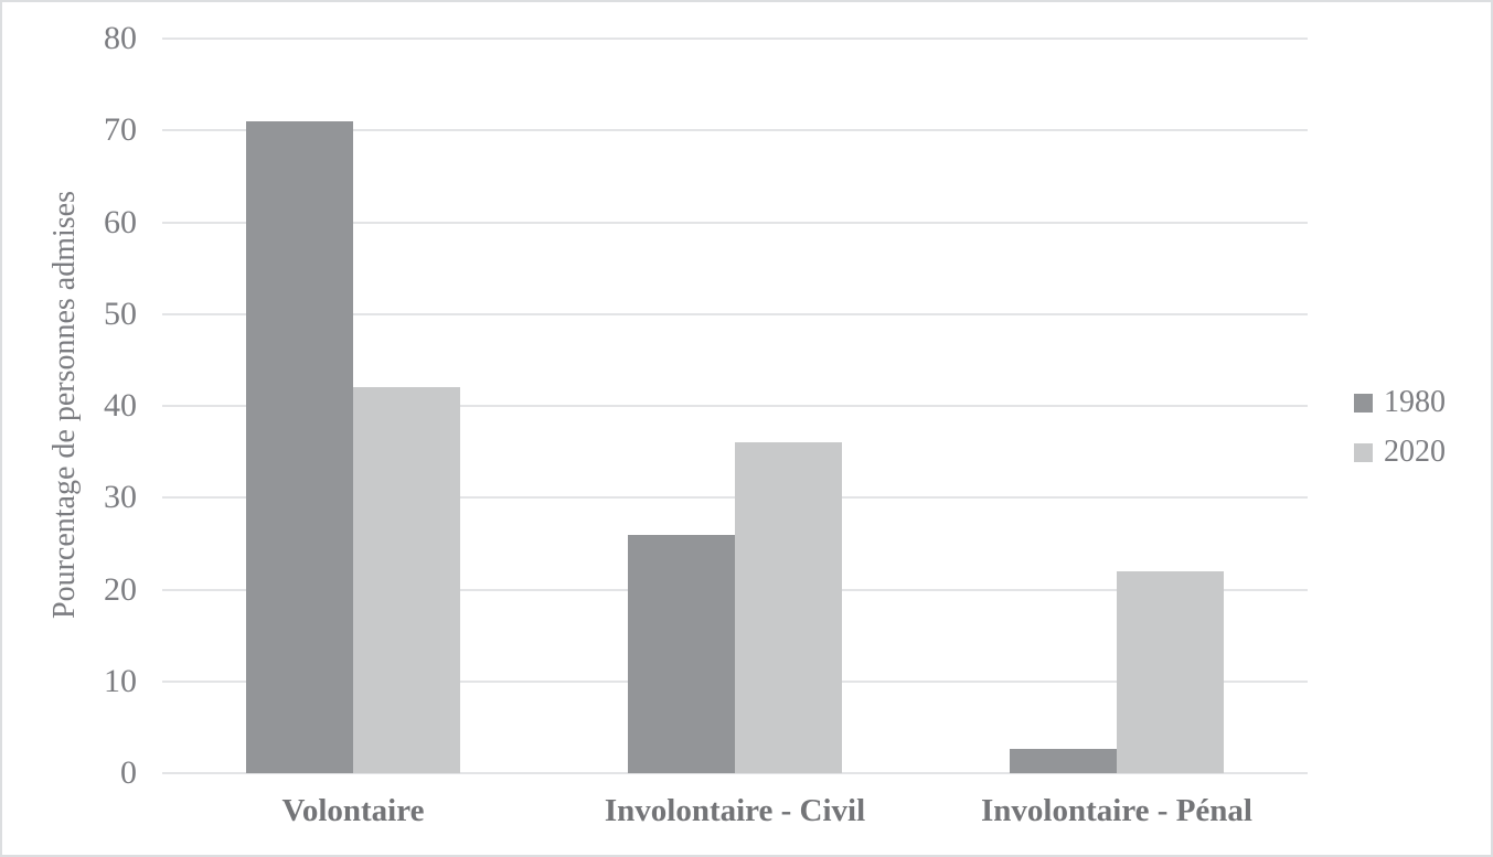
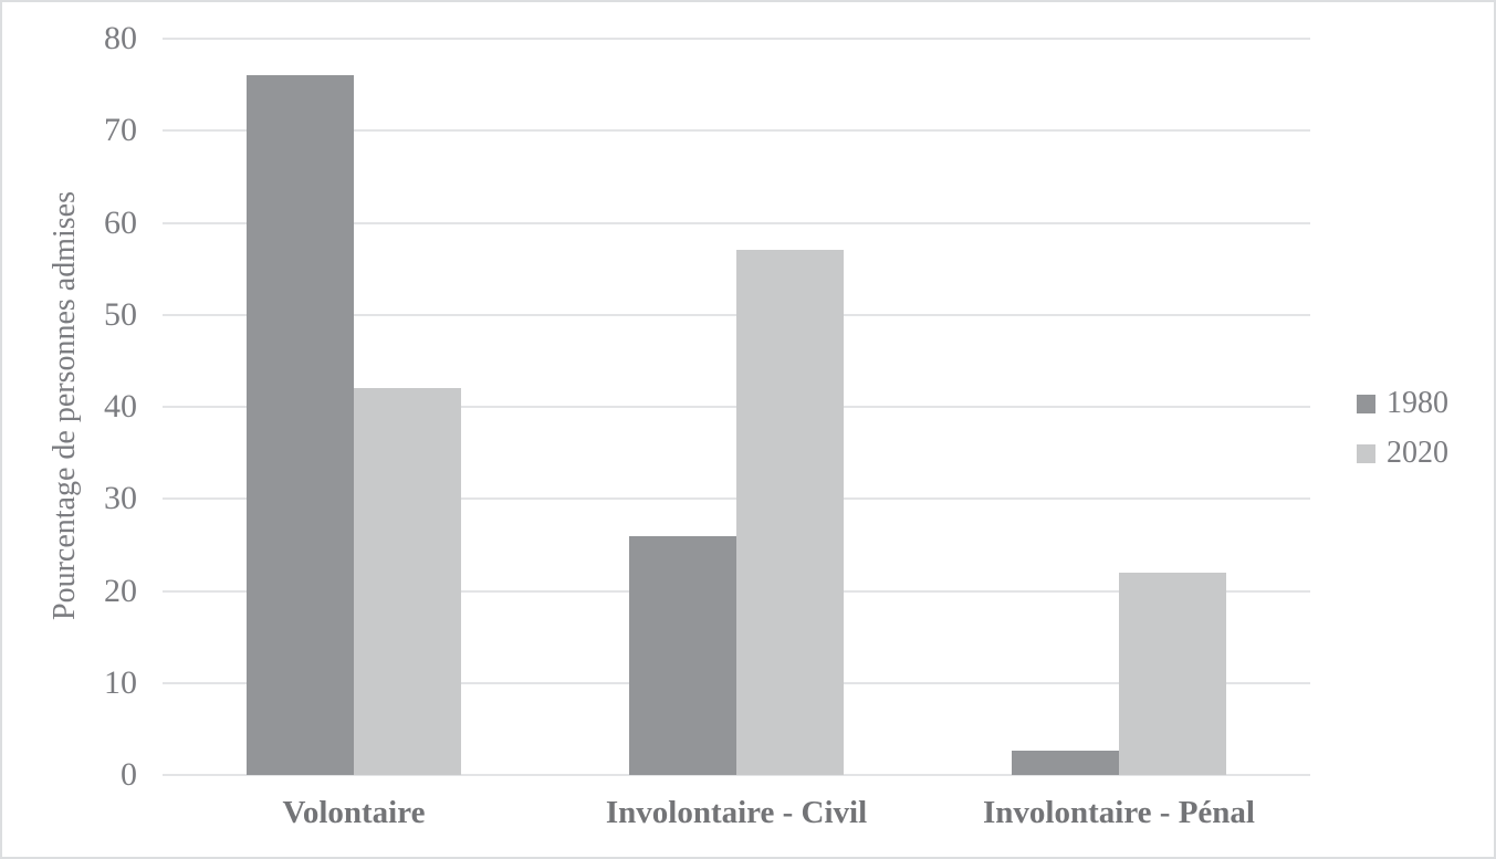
1980/Volontaire: 71 -> 76
2020/Involontaire - Civil: 36 -> 57
